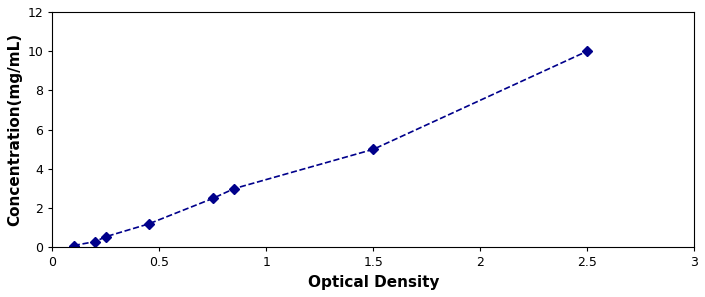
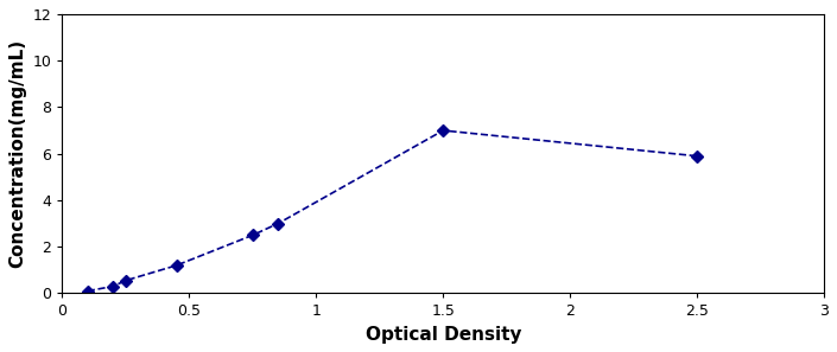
1.5: 5.0 -> 7.0
2.5: 10.0 -> 5.9
